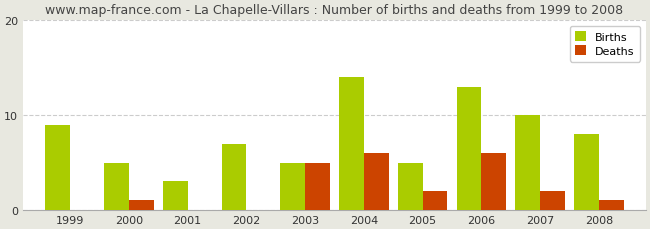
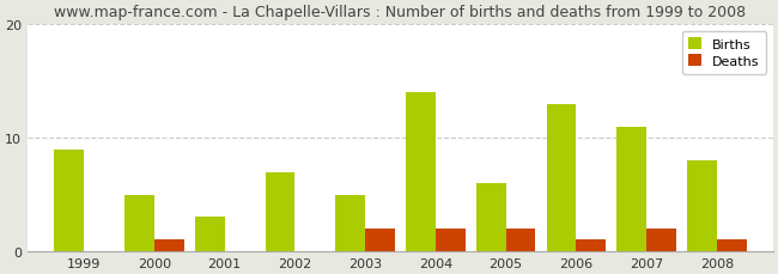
Deaths/2003: 5 -> 2
Deaths/2004: 6 -> 2
Births/2005: 5 -> 6
Deaths/2006: 6 -> 1
Births/2007: 10 -> 11
